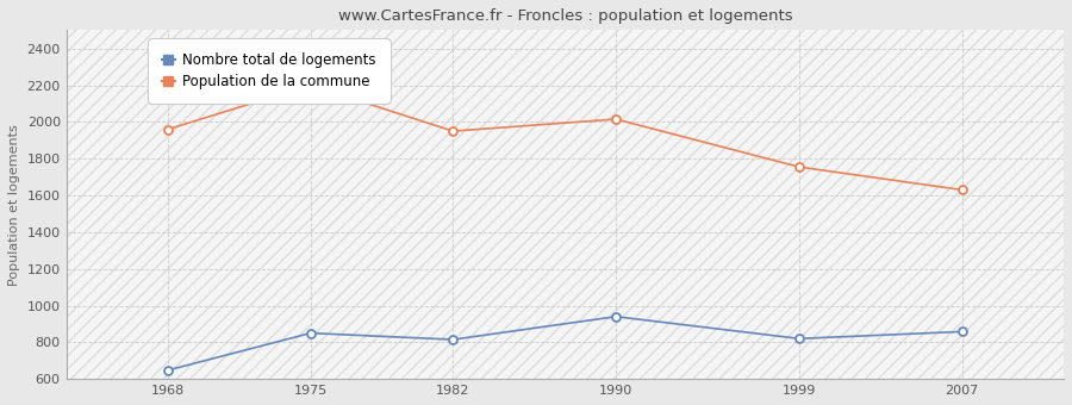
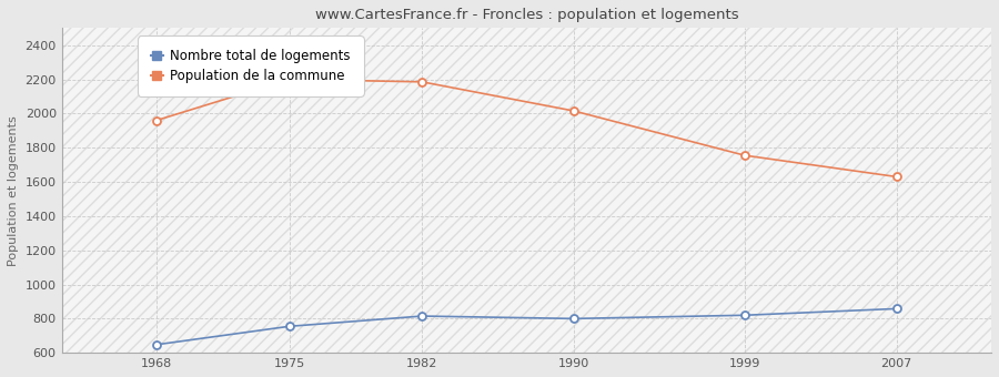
Nombre total de logements/1975: 850 -> 760
Population de la commune/1982: 1950 -> 2180
Nombre total de logements/1990: 940 -> 800
